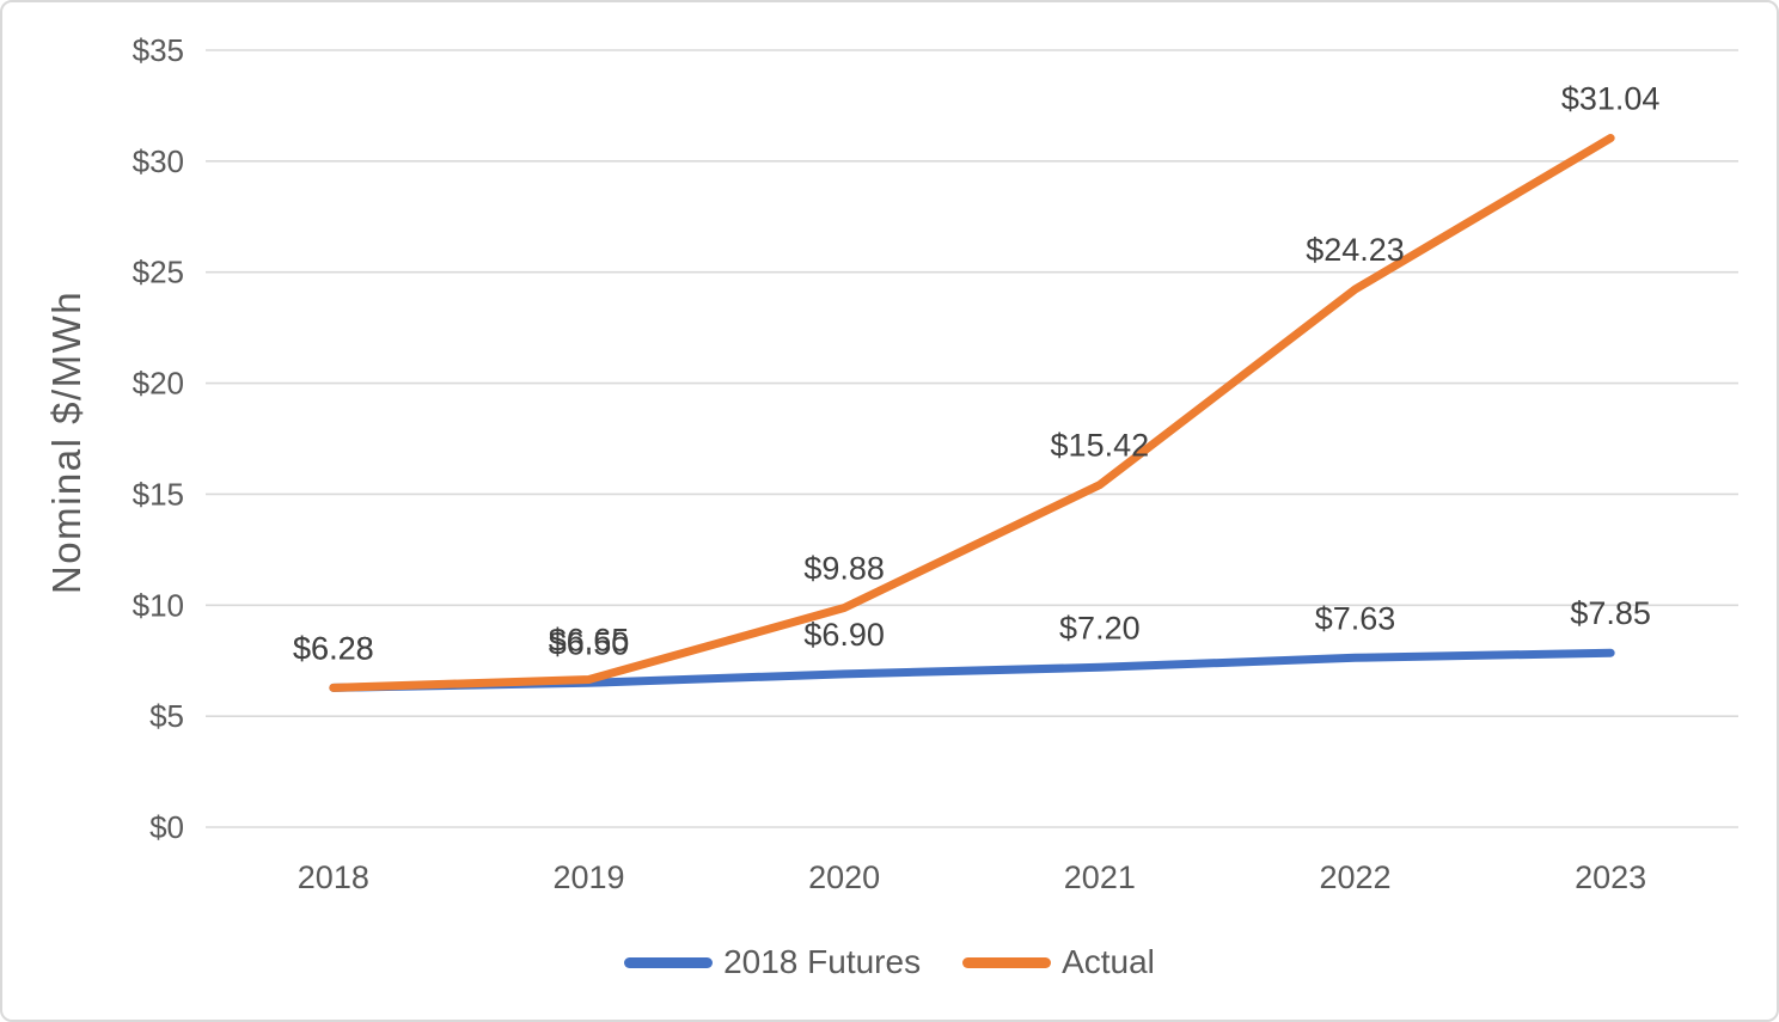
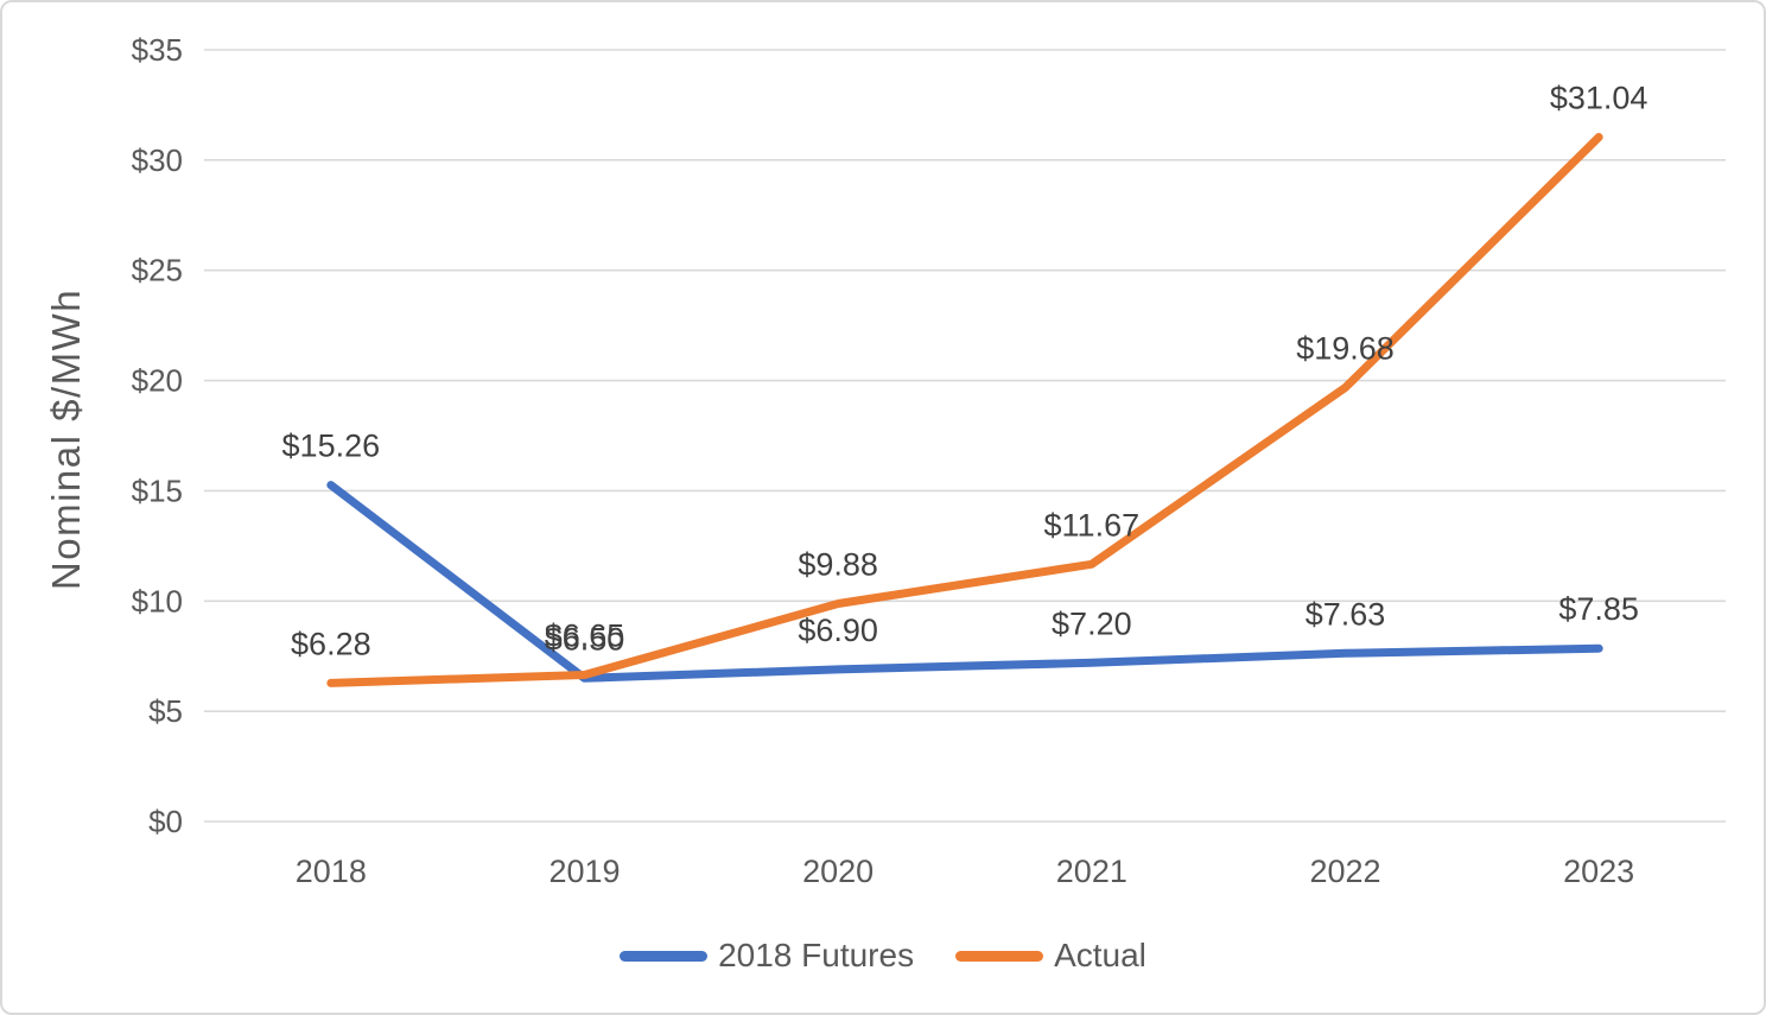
2018 Futures/2018: $6.28 -> $15.26
Actual/2021: $15.42 -> $11.67
Actual/2022: $24.23 -> $19.68
